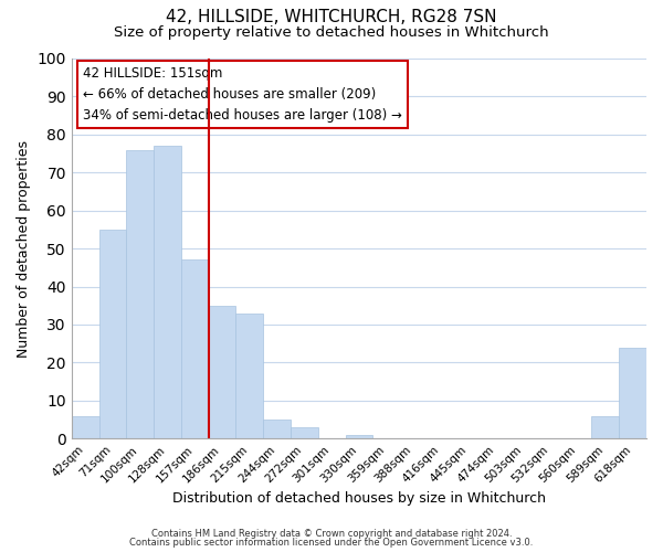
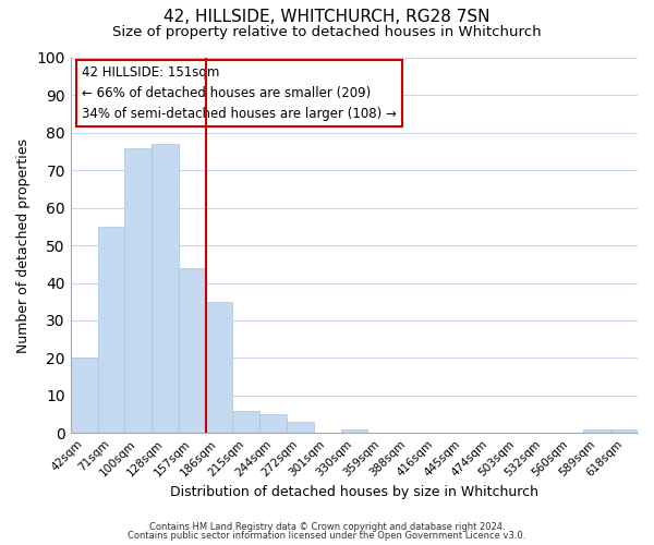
42sqm: 6 -> 20
157sqm: 47 -> 44
215sqm: 33 -> 6
589sqm: 6 -> 1
618sqm: 24 -> 1
